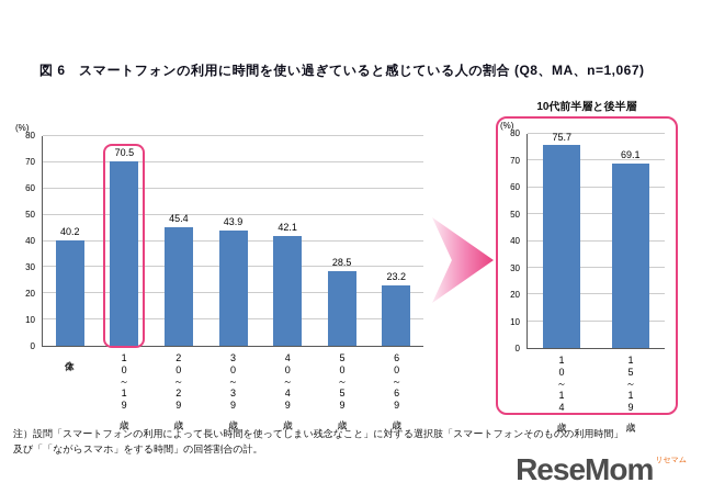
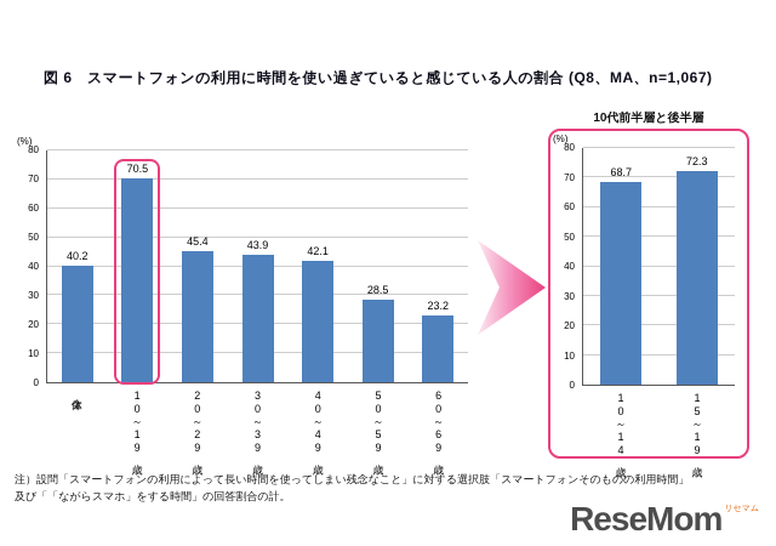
10代前半層と後半層/10～14歳: 75.7 -> 68.7
10代前半層と後半層/15～19歳: 69.1 -> 72.3
